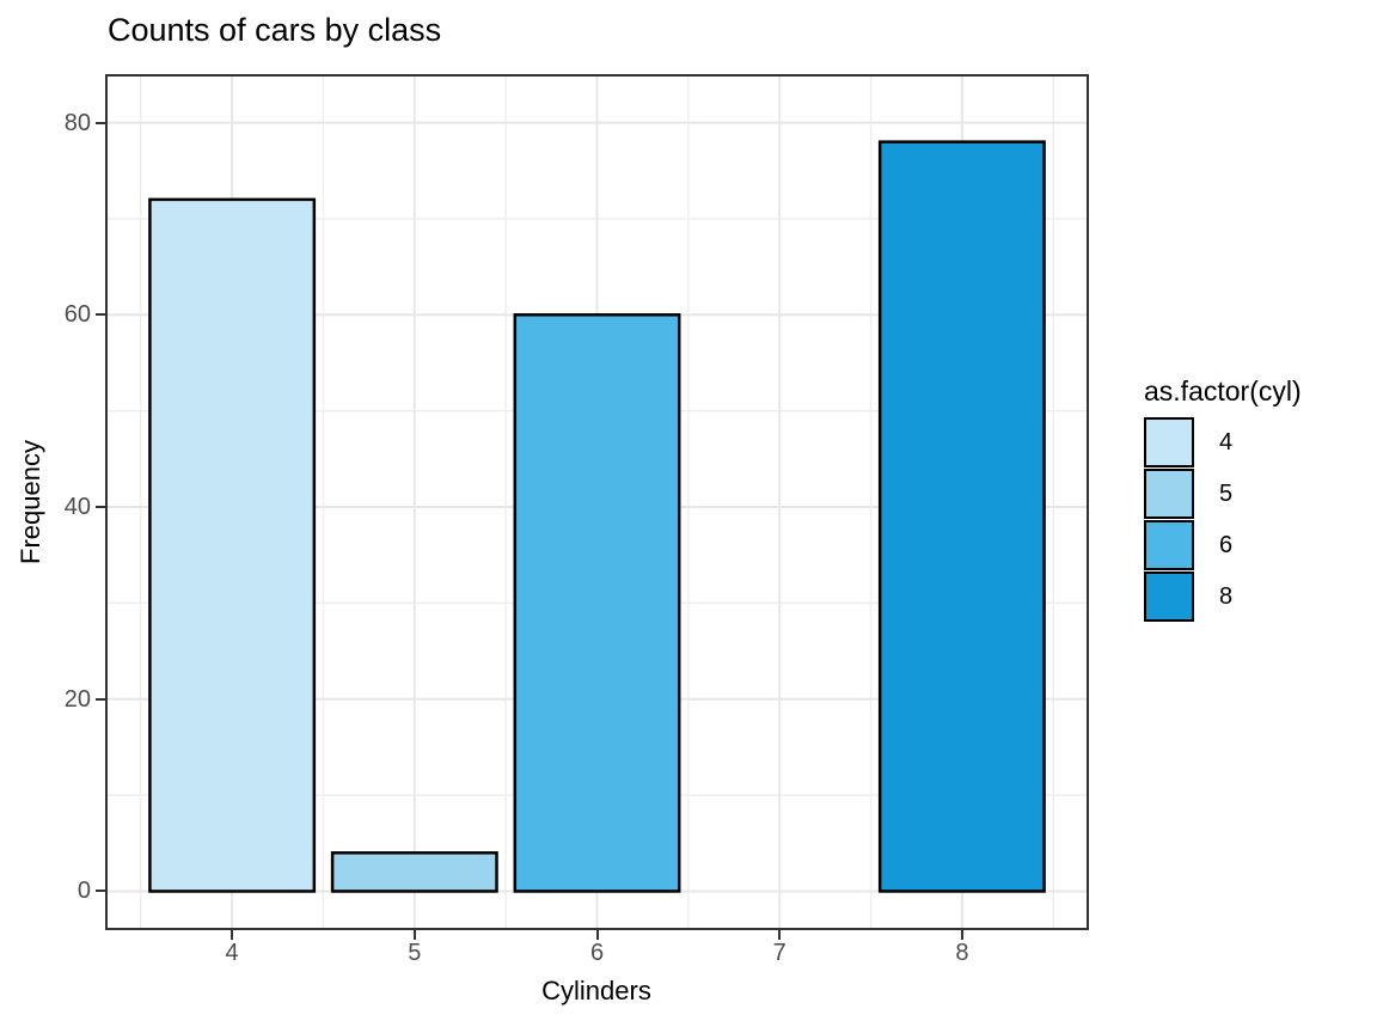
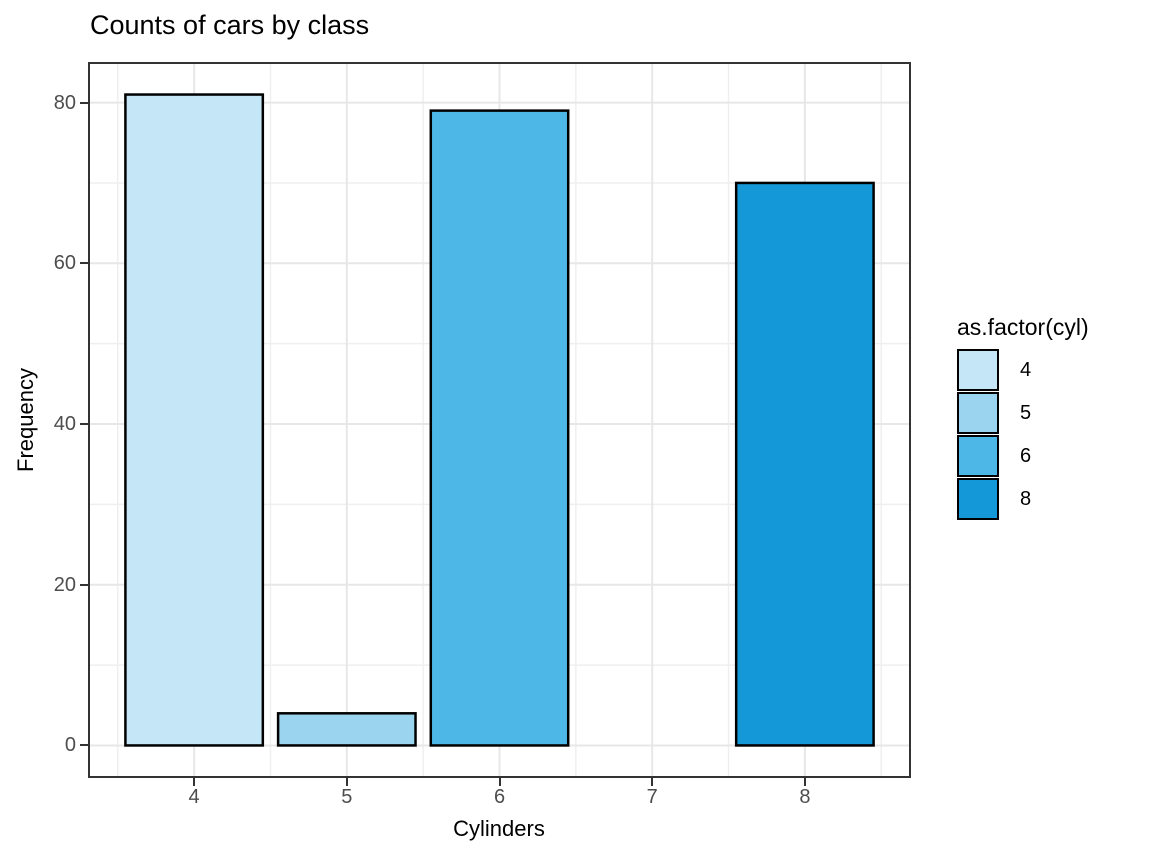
4: 72 -> 81
6: 60 -> 79
8: 78 -> 70
